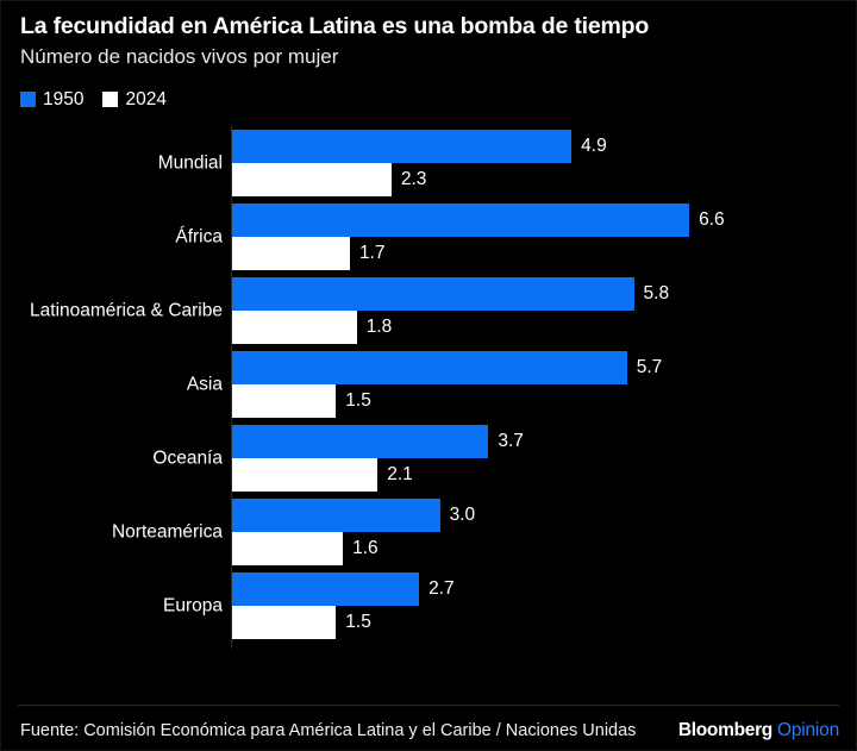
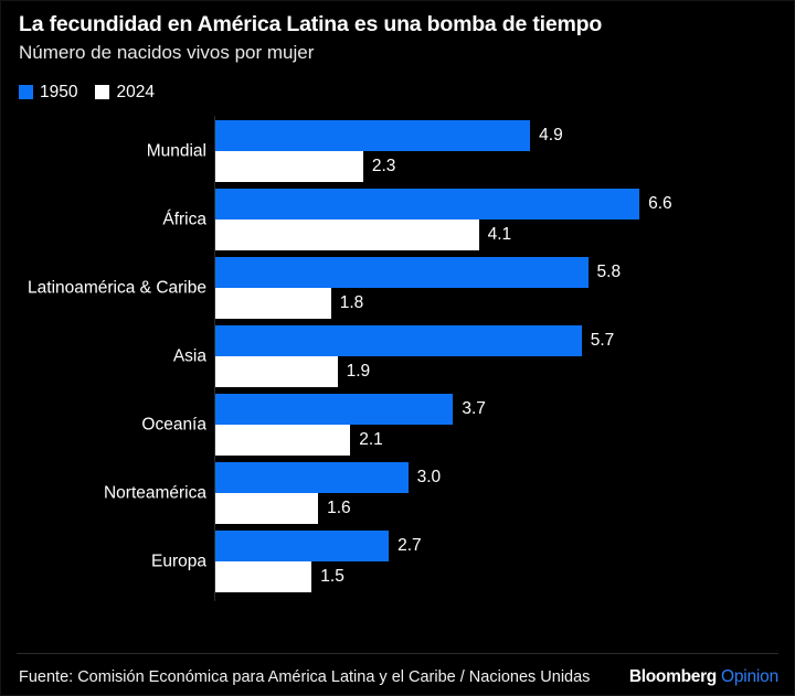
2024/África: 1.7 -> 4.1
2024/Asia: 1.5 -> 1.9
